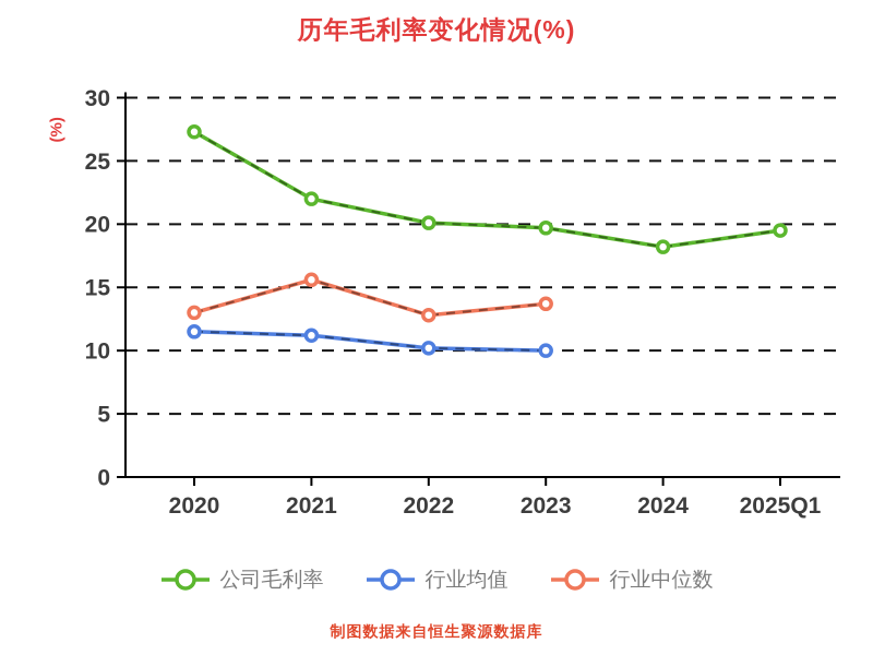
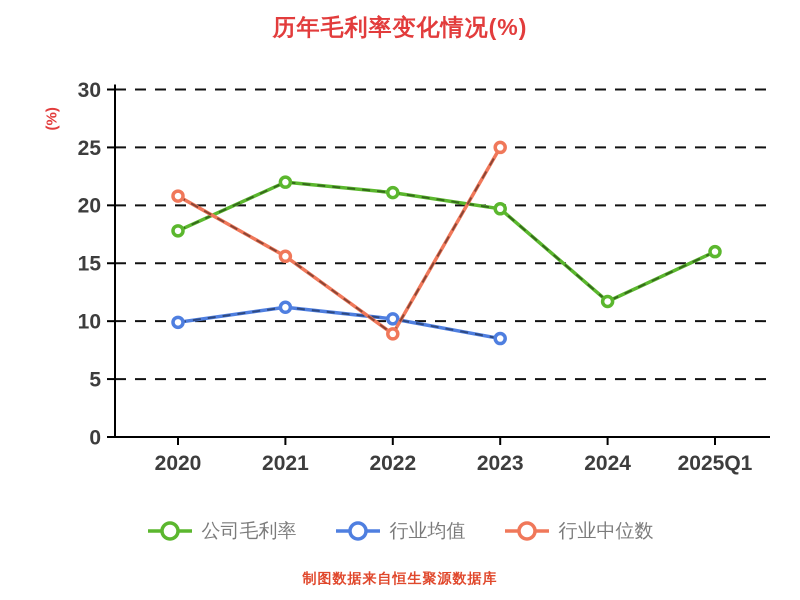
公司毛利率/2020: 27.3 -> 17.8
行业均值/2020: 11.5 -> 9.9
行业中位数/2020: 13.0 -> 20.8
公司毛利率/2022: 20.1 -> 21.1
行业中位数/2022: 12.8 -> 8.9
行业均值/2023: 10.0 -> 8.5
行业中位数/2023: 13.7 -> 25.0
公司毛利率/2024: 18.2 -> 11.7
公司毛利率/2025Q1: 19.5 -> 16.0
